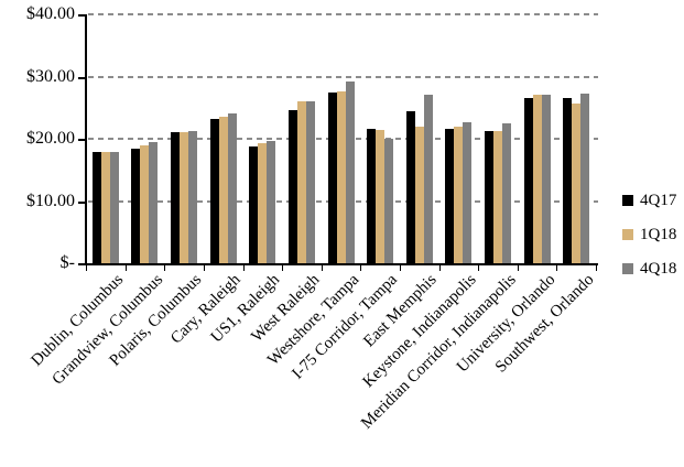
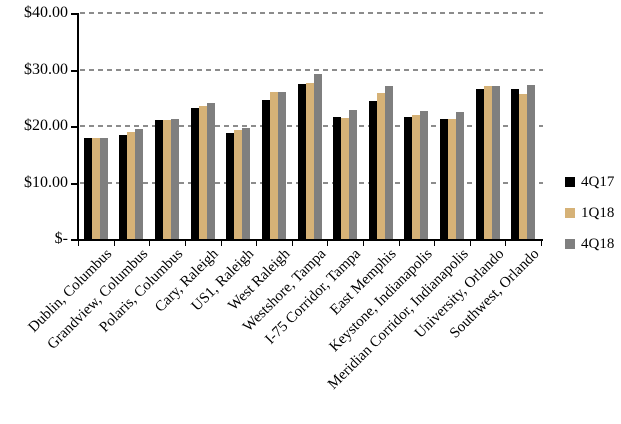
4Q18/I-75 Corridor, Tampa: $20 -> $23
1Q18/East Memphis: $22 -> $26
